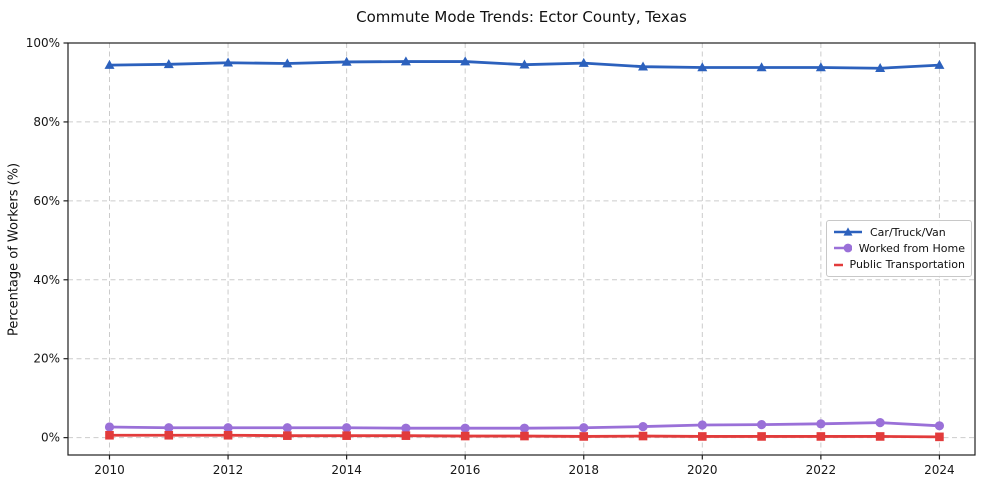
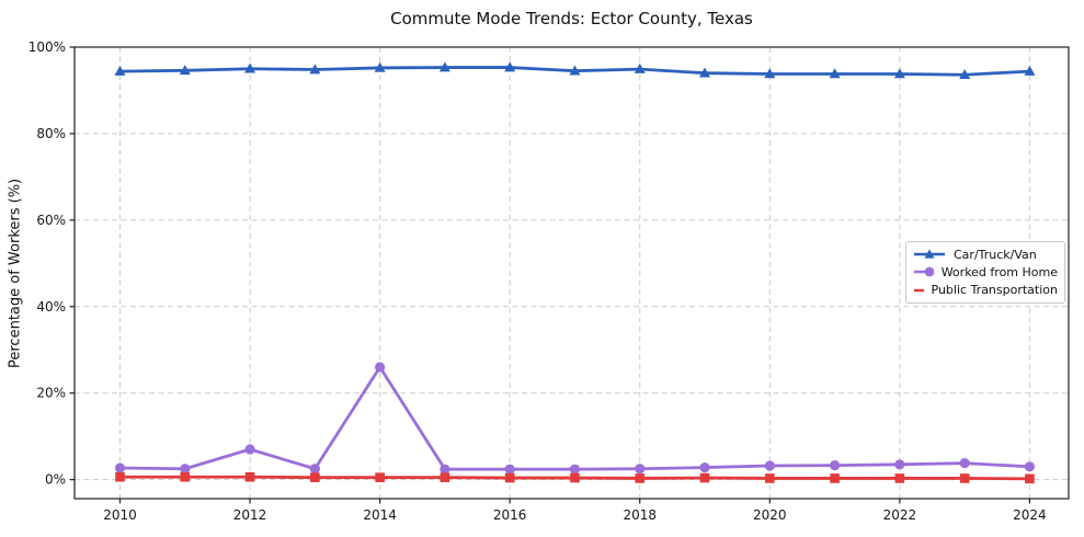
Worked from Home/2012: 2% -> 7%
Worked from Home/2014: 2% -> 26%
